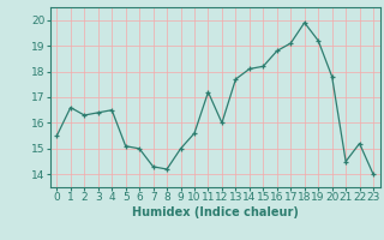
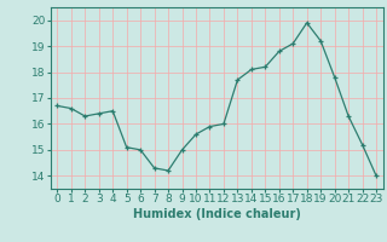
0: 15.5 -> 16.7
11: 17.2 -> 15.9
21: 14.5 -> 16.3
